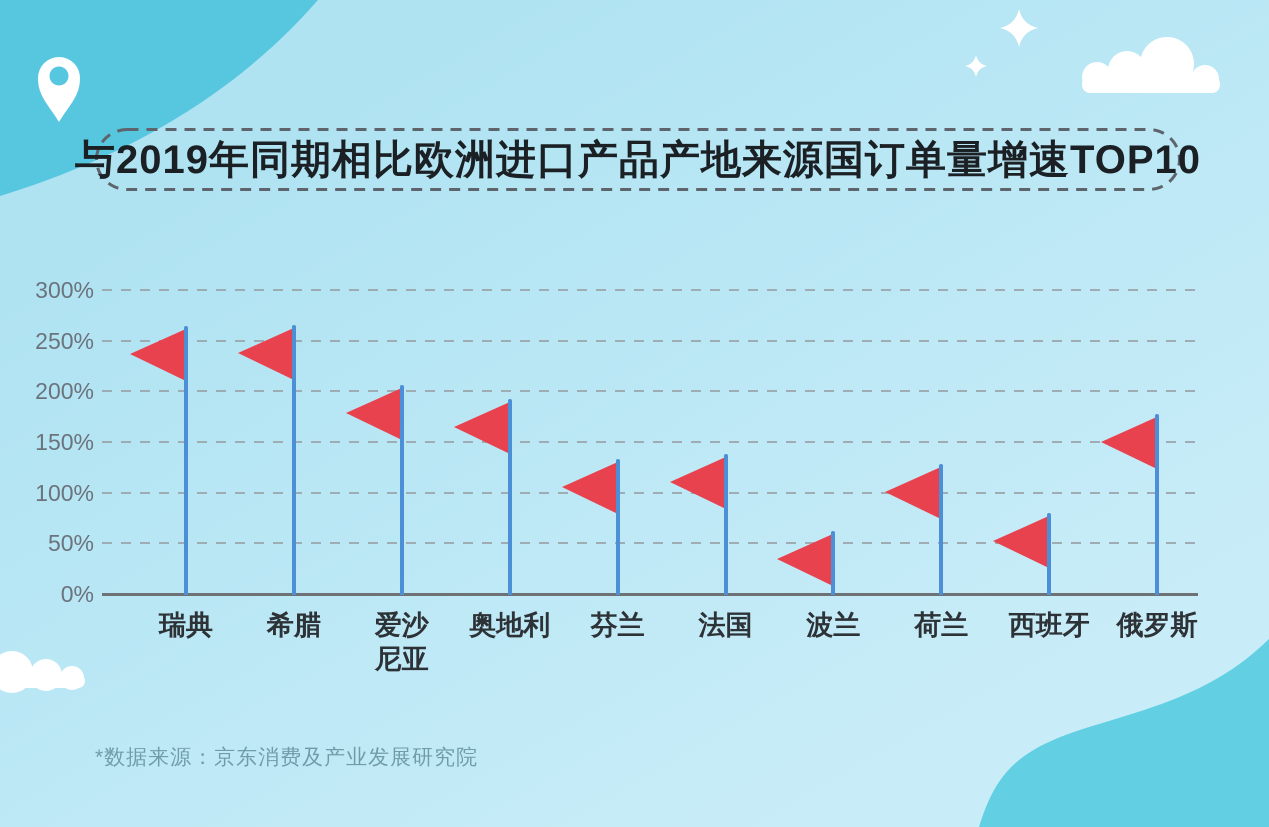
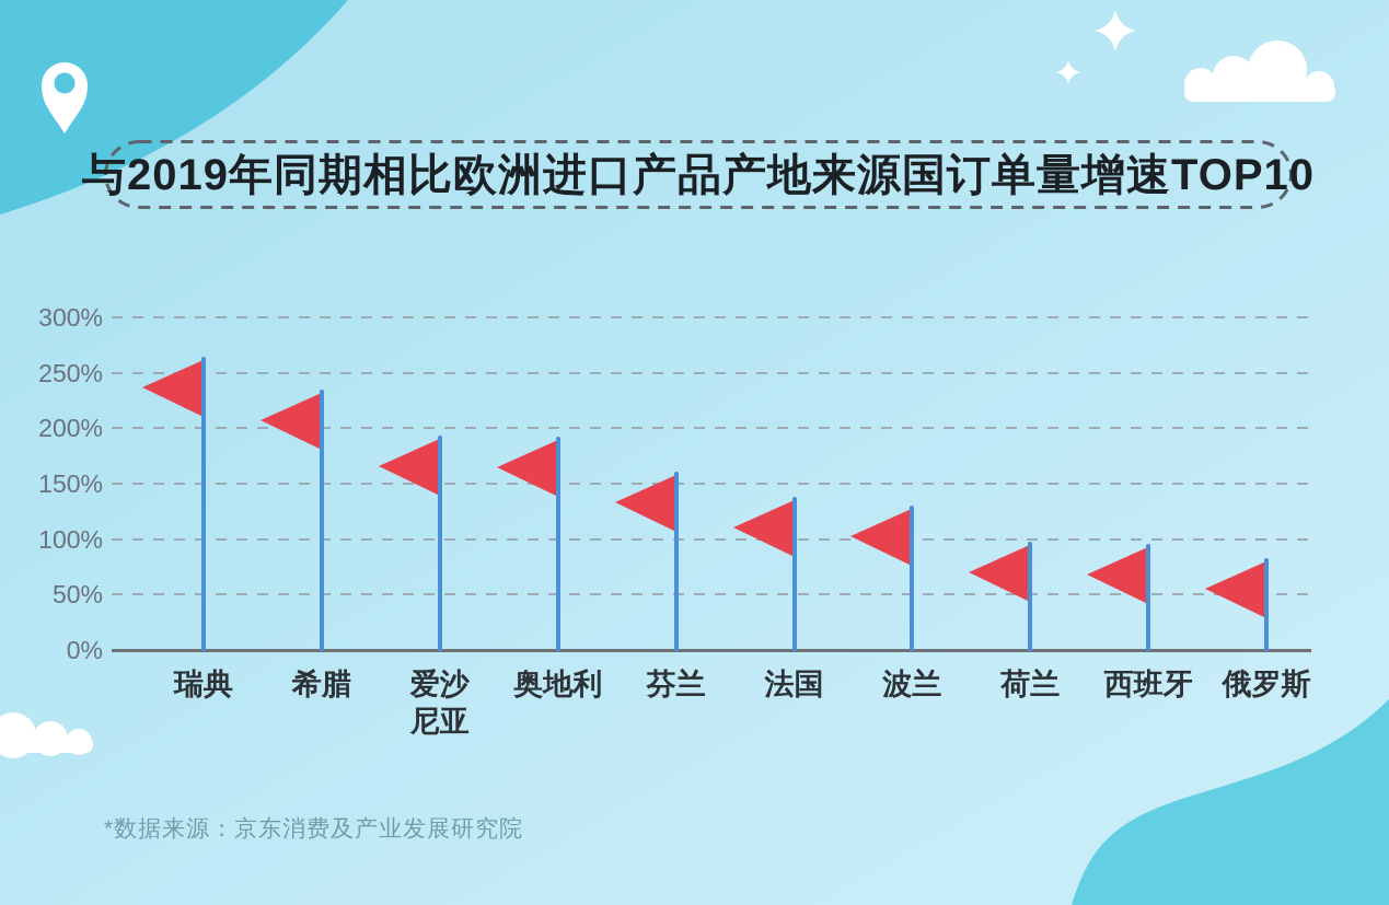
希腊: 265% -> 235%
爱沙 尼亚: 206% -> 193%
芬兰: 133% -> 161%
波兰: 62% -> 130%
荷兰: 128% -> 98%
西班牙: 80% -> 96%
俄罗斯: 178% -> 83%
